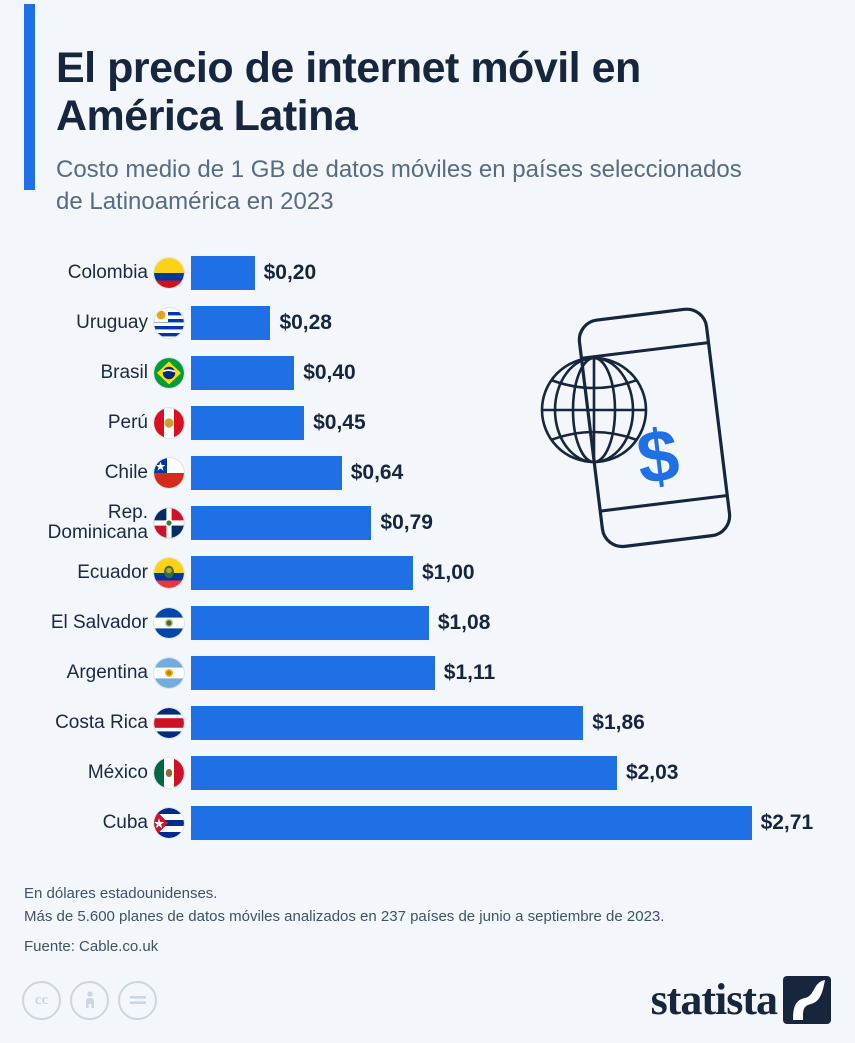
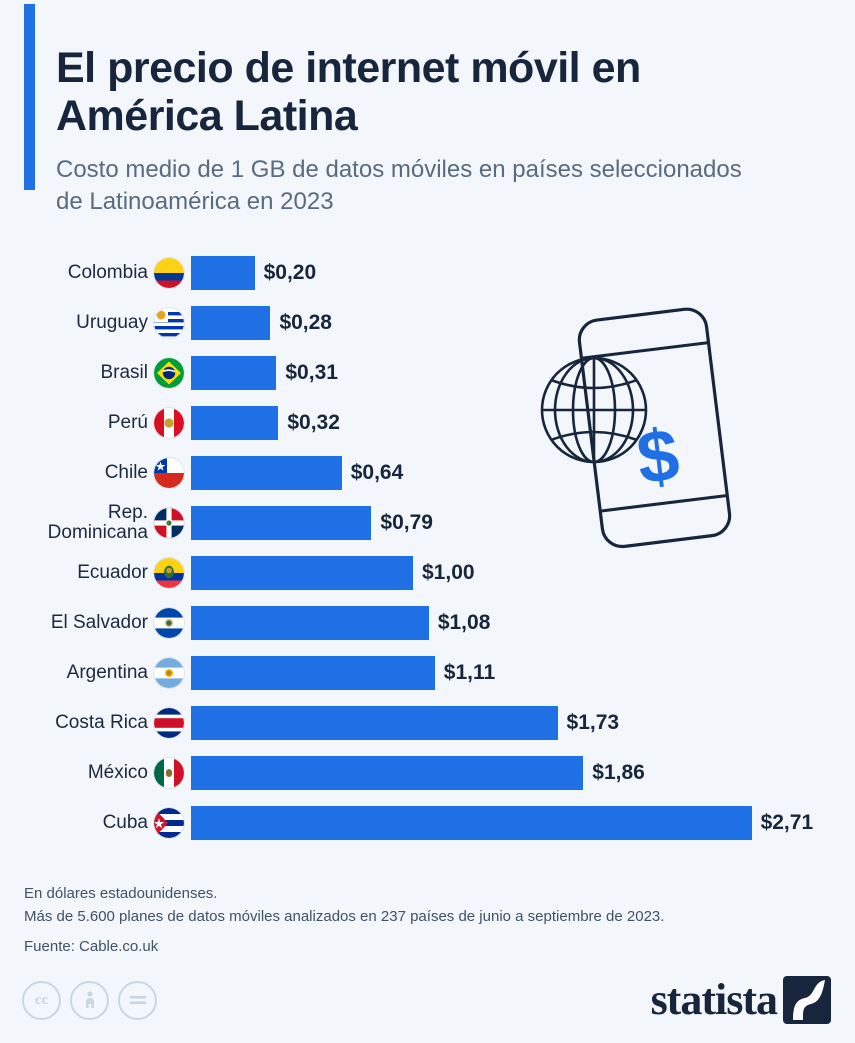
Brasil: $0,40 -> $0,31
Perú: $0,45 -> $0,32
Costa Rica: $1,86 -> $1,73
México: $2,03 -> $1,86
